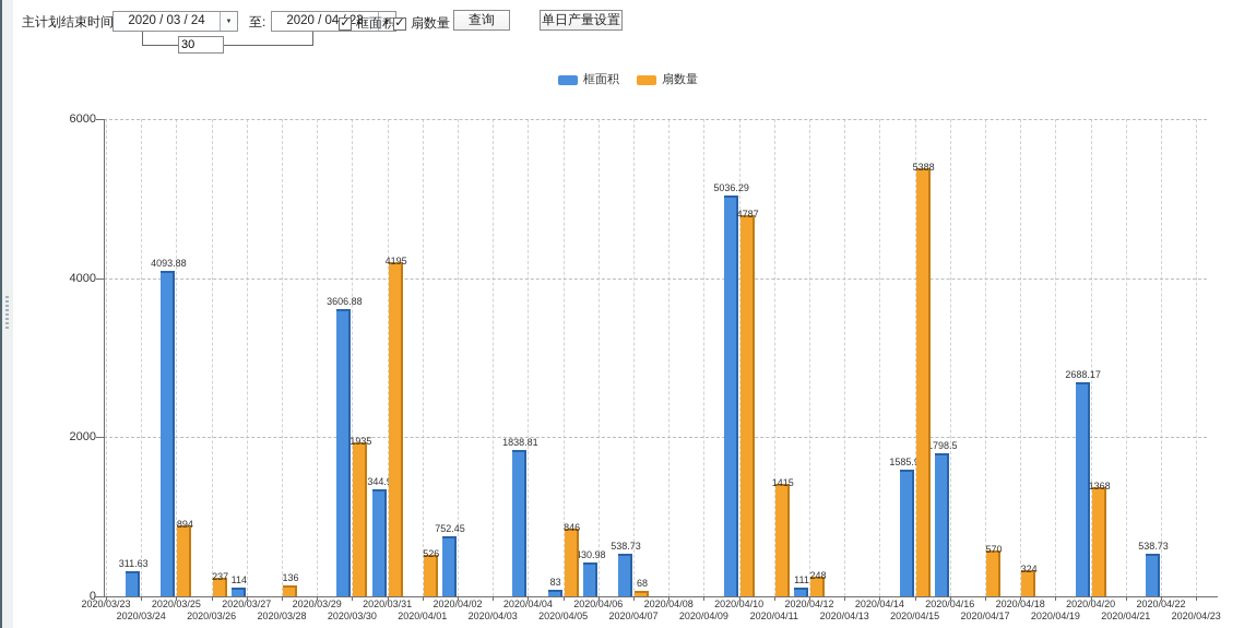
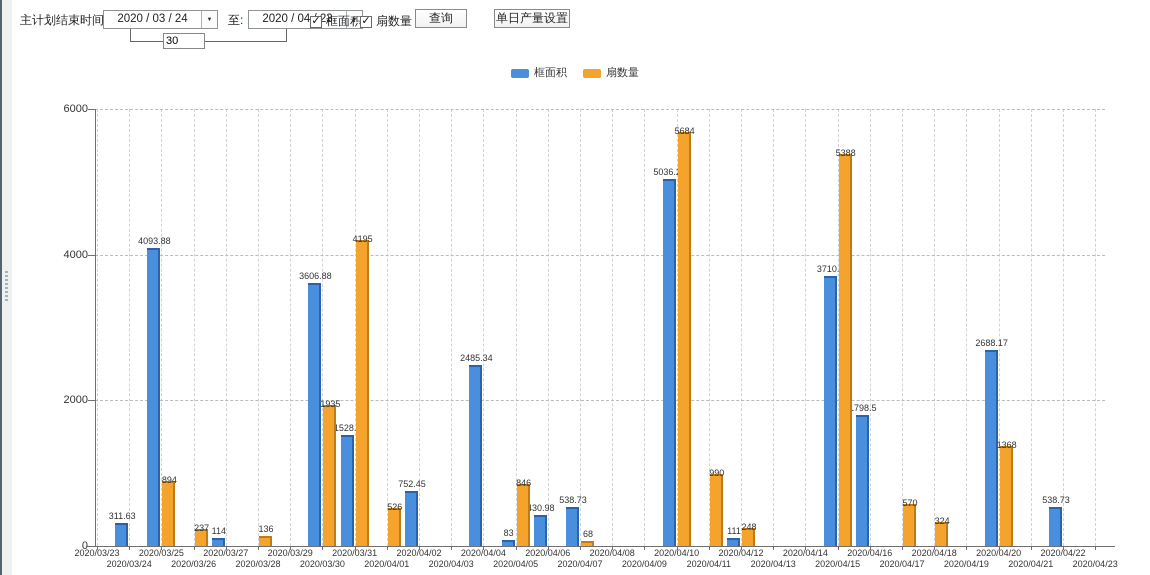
框面积/2020/03/31: 1344.95 -> 1528.3
框面积/2020/04/04: 1838.81 -> 2485.34
扇数量/2020/04/10: 4787 -> 5684
扇数量/2020/04/11: 1415 -> 990
框面积/2020/04/15: 1585.96 -> 3710.4
